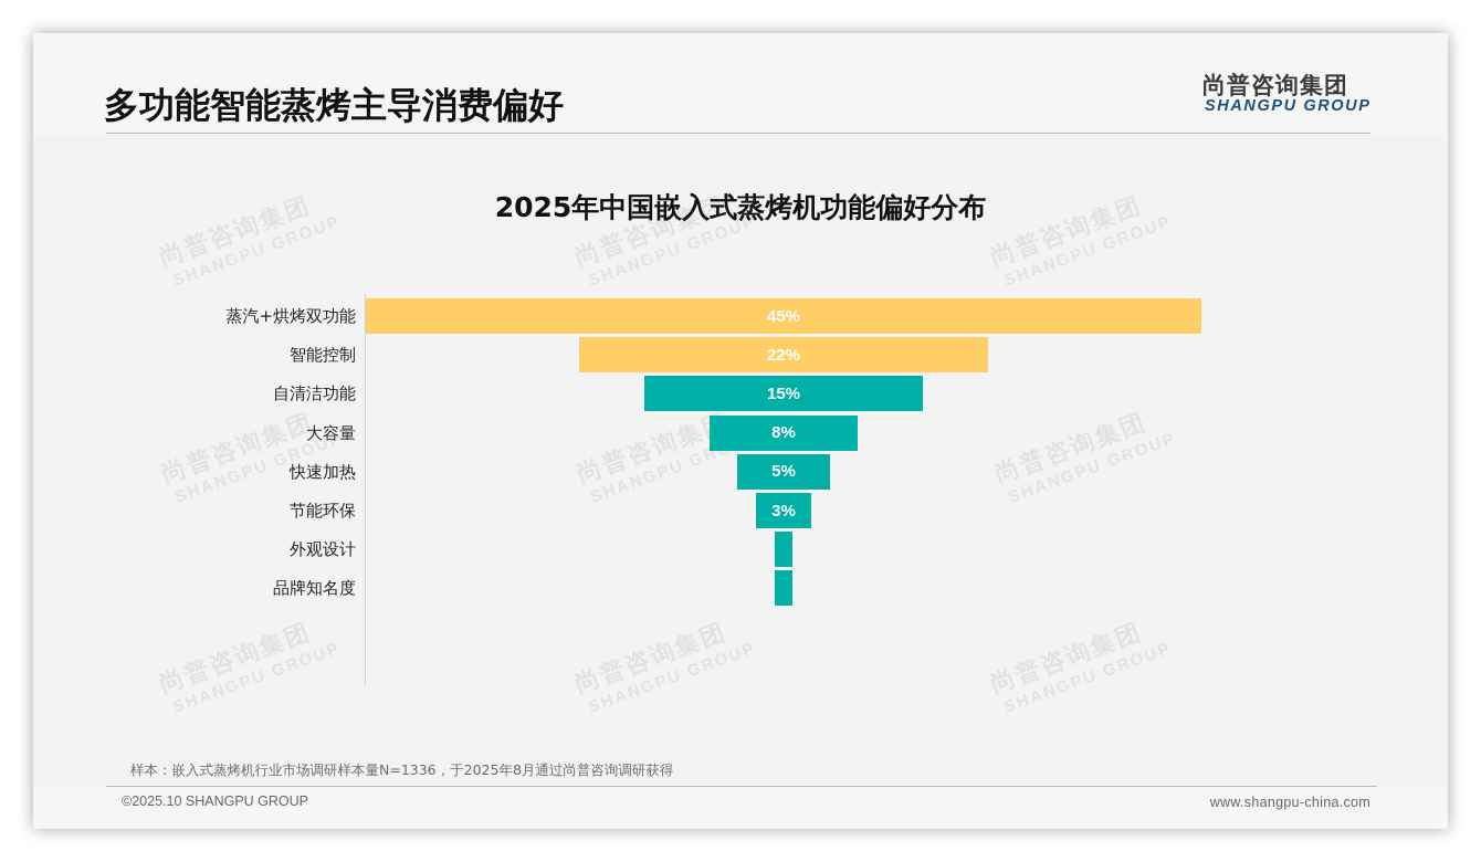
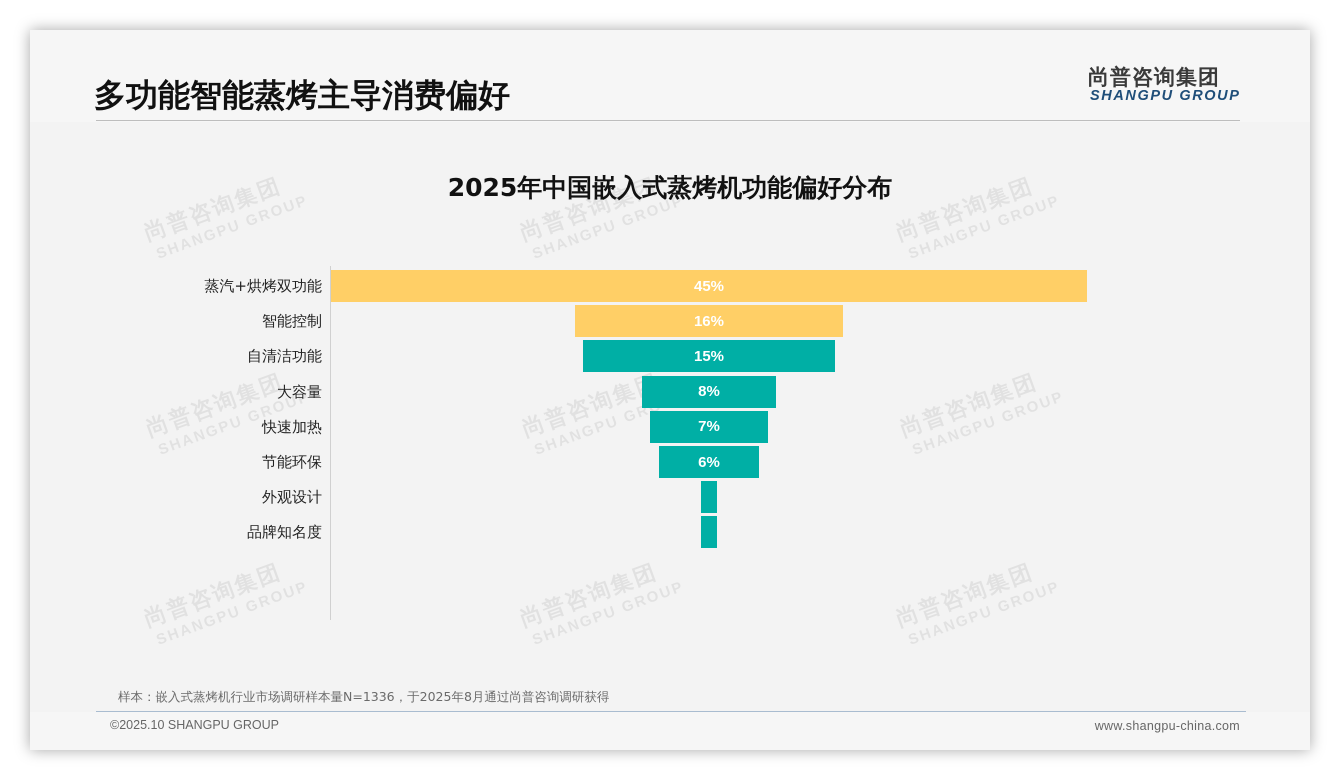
智能控制: 22% -> 16%
快速加热: 5% -> 7%
节能环保: 3% -> 6%
